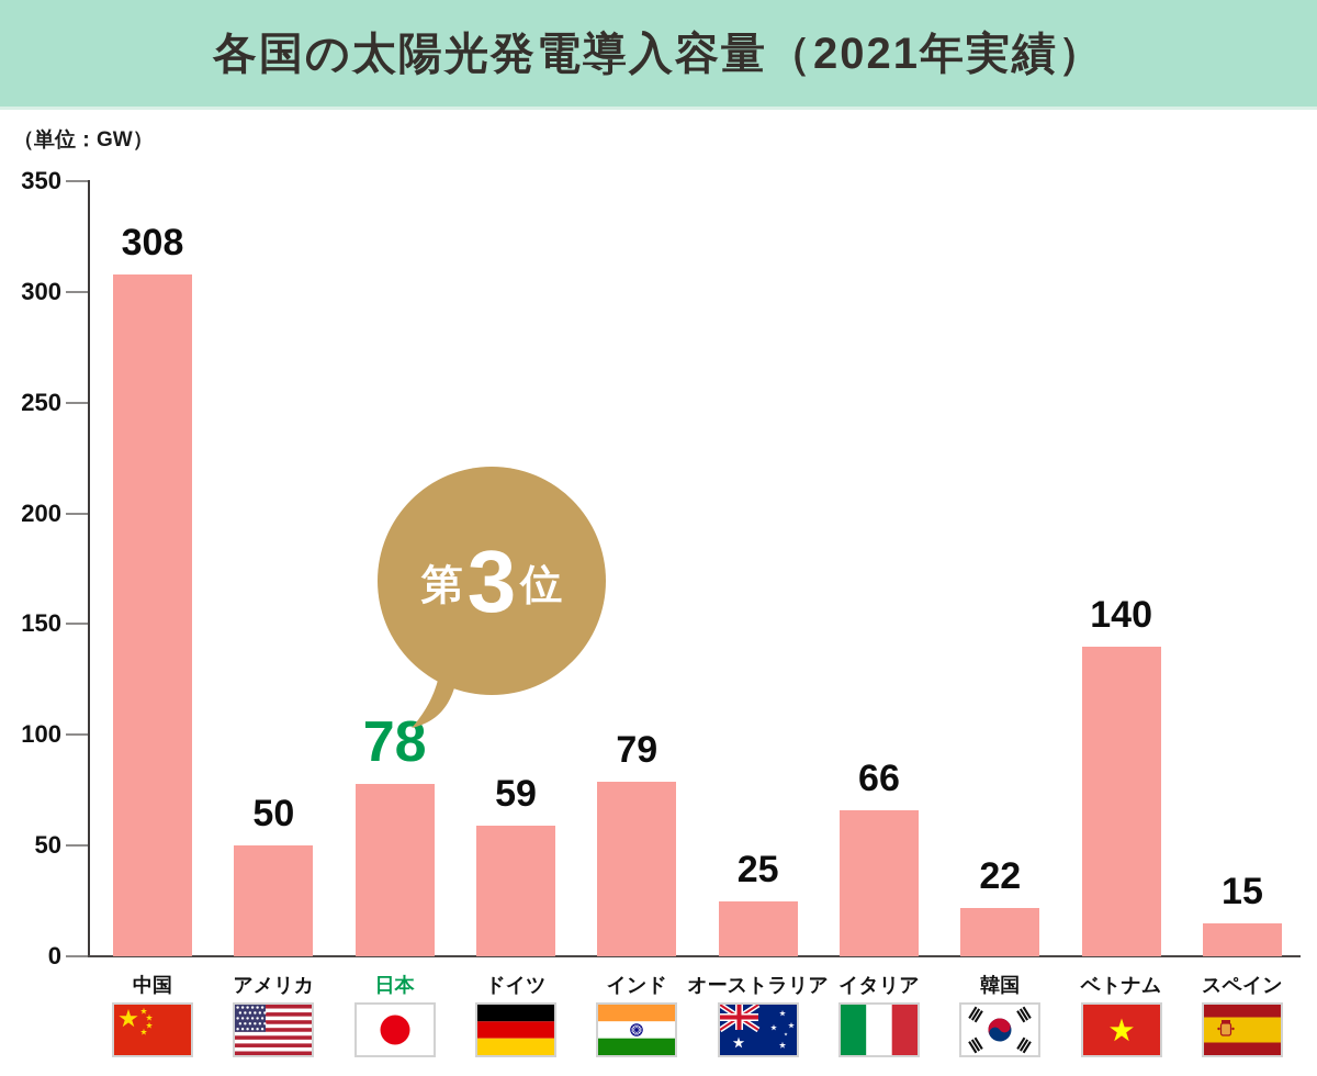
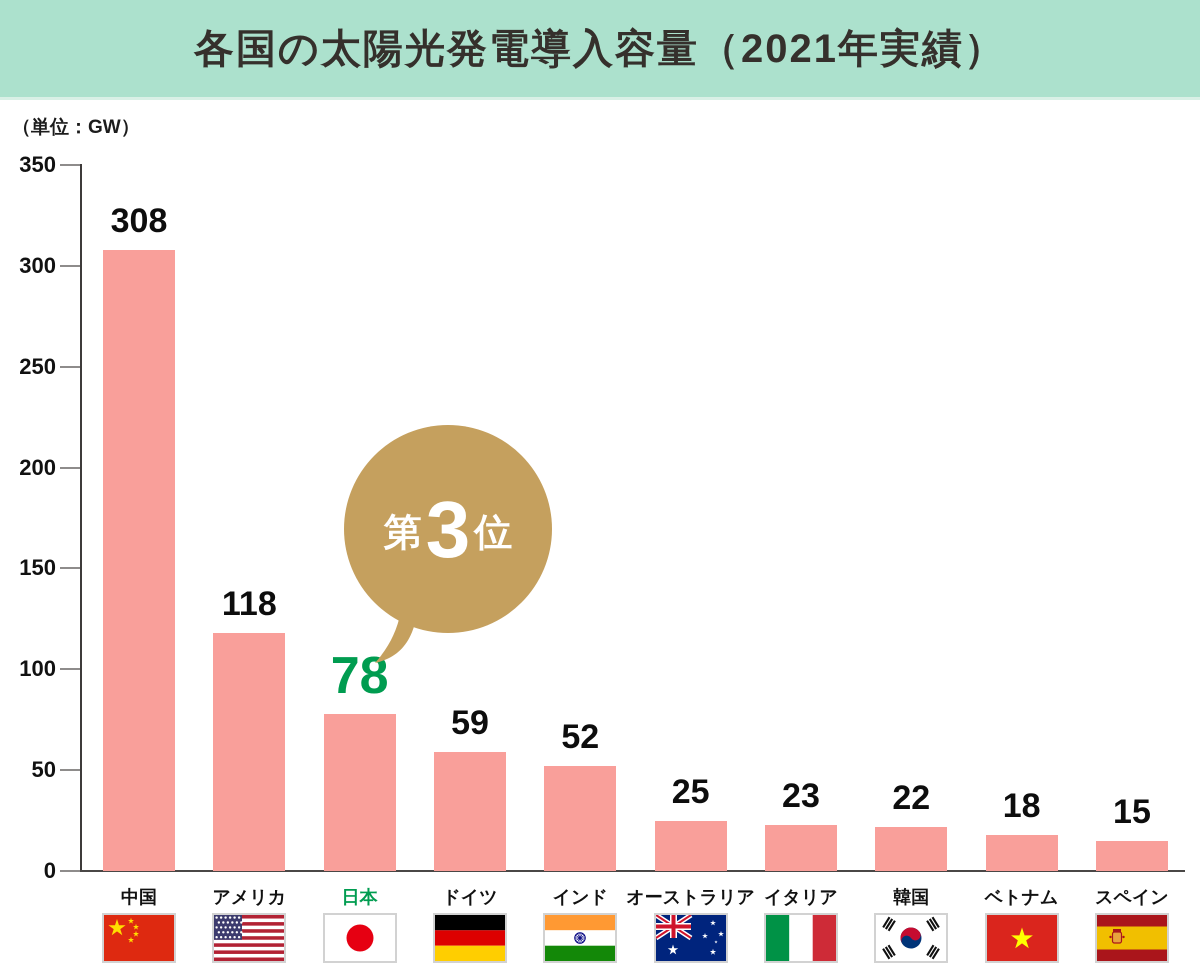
アメリカ: 50 -> 118
インド: 79 -> 52
イタリア: 66 -> 23
ベトナム: 140 -> 18
